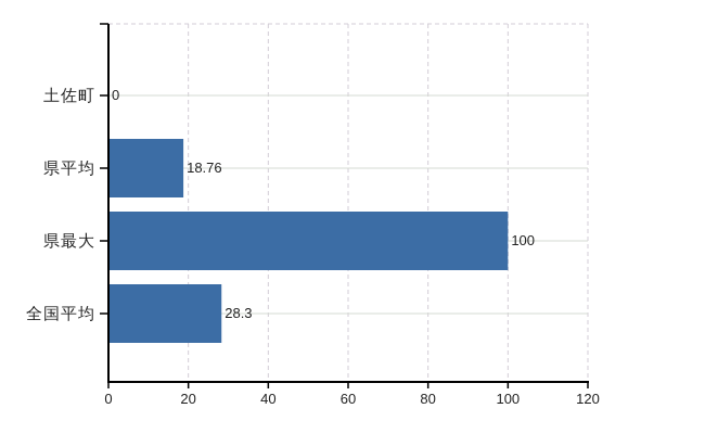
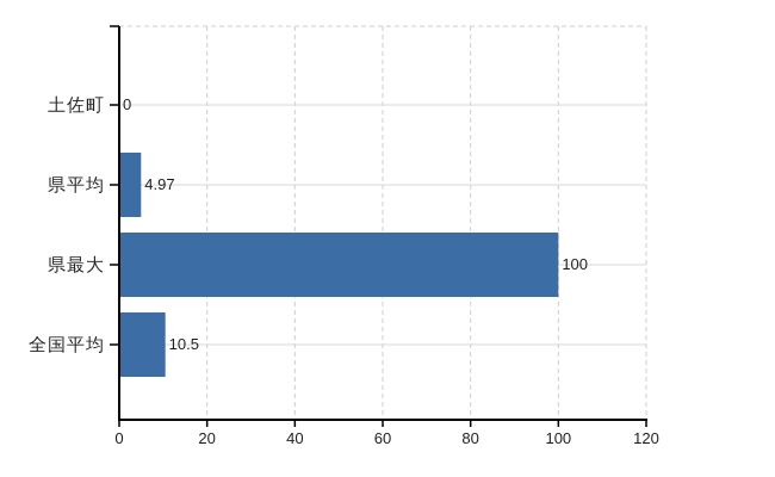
県平均: 18.76 -> 4.97
全国平均: 28.3 -> 10.5
